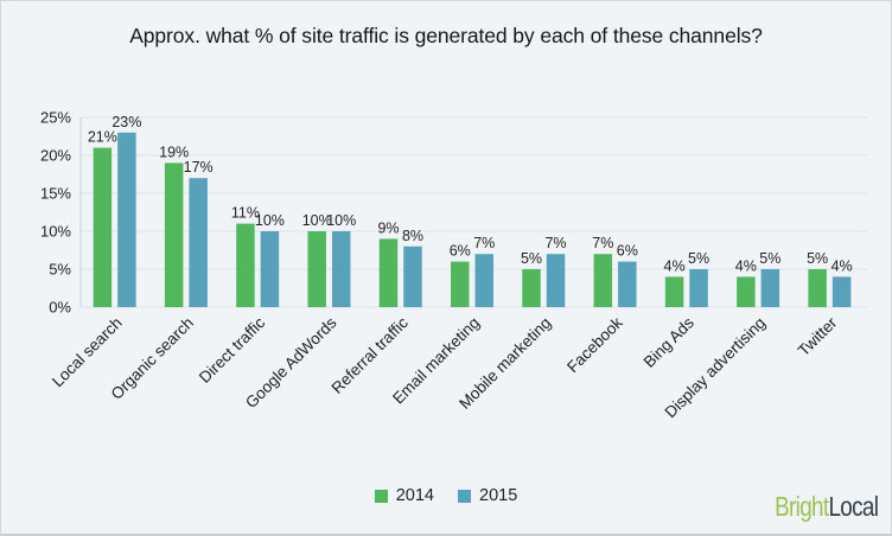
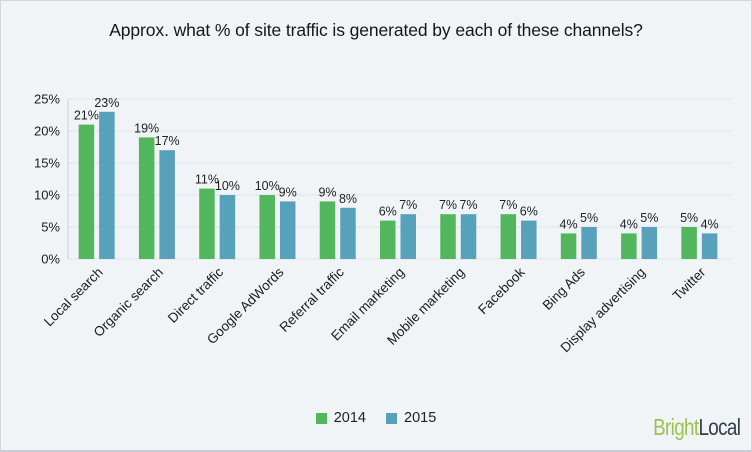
2015/Google AdWords: 10% -> 9%
2014/Mobile marketing: 5% -> 7%
